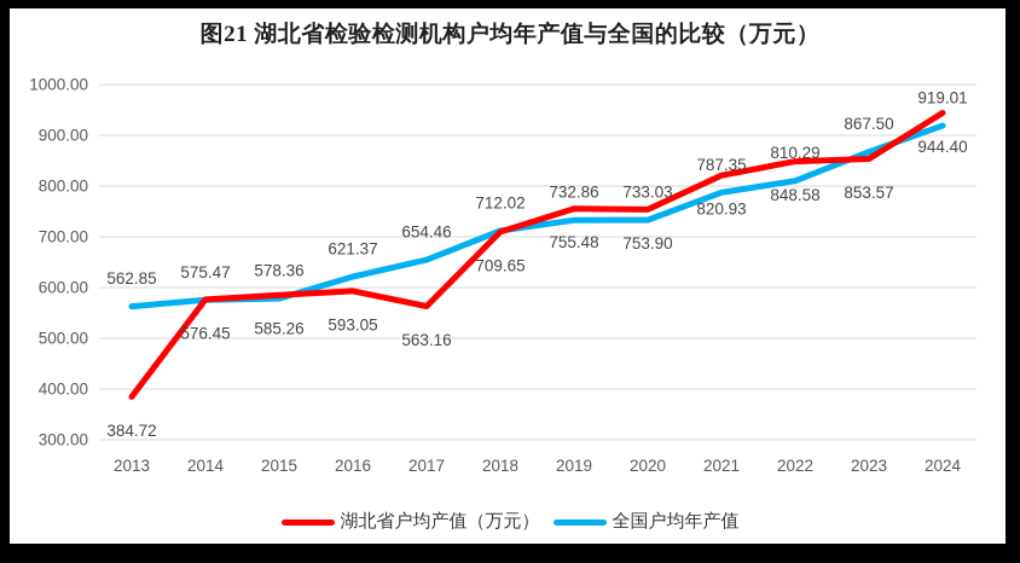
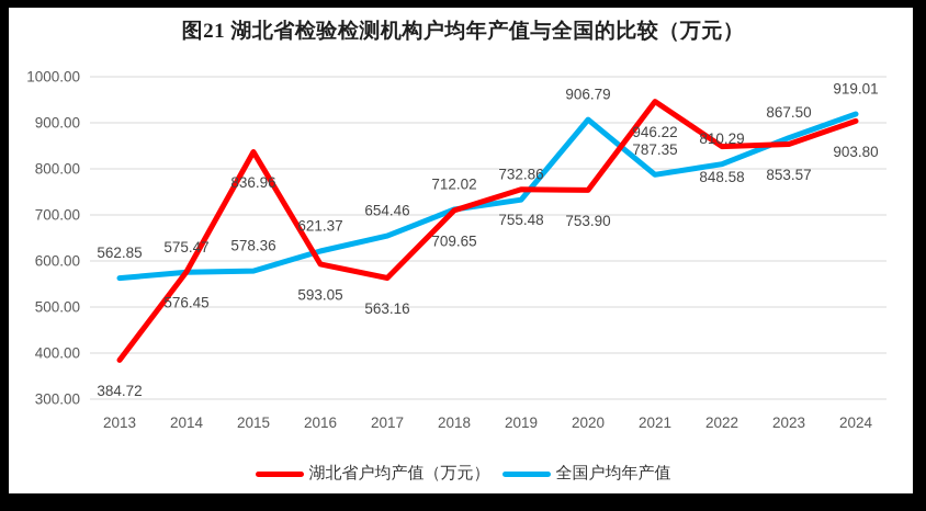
湖北省户均产值（万元）/2015: 585.26 -> 836.96
全国户均年产值/2020: 733.03 -> 906.79
湖北省户均产值（万元）/2021: 820.93 -> 946.22
湖北省户均产值（万元）/2024: 944.40 -> 903.80
